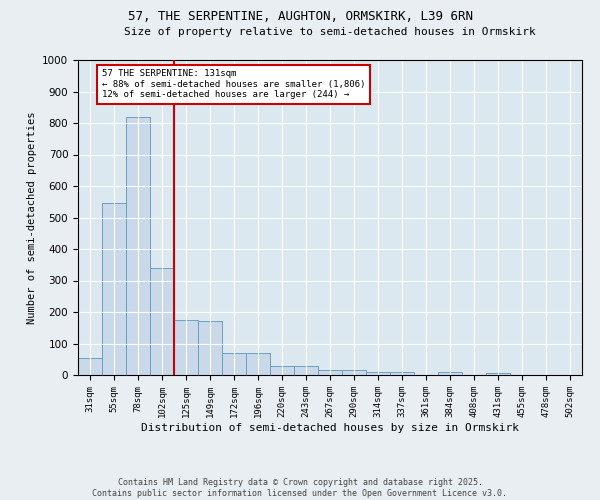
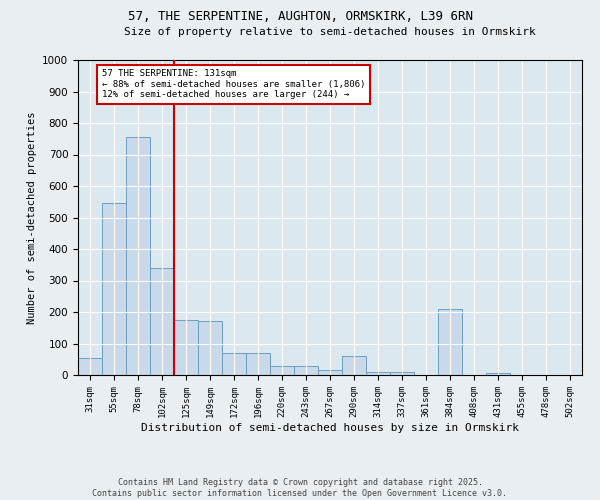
78sqm: 820 -> 755
290sqm: 15 -> 60
384sqm: 8 -> 210
